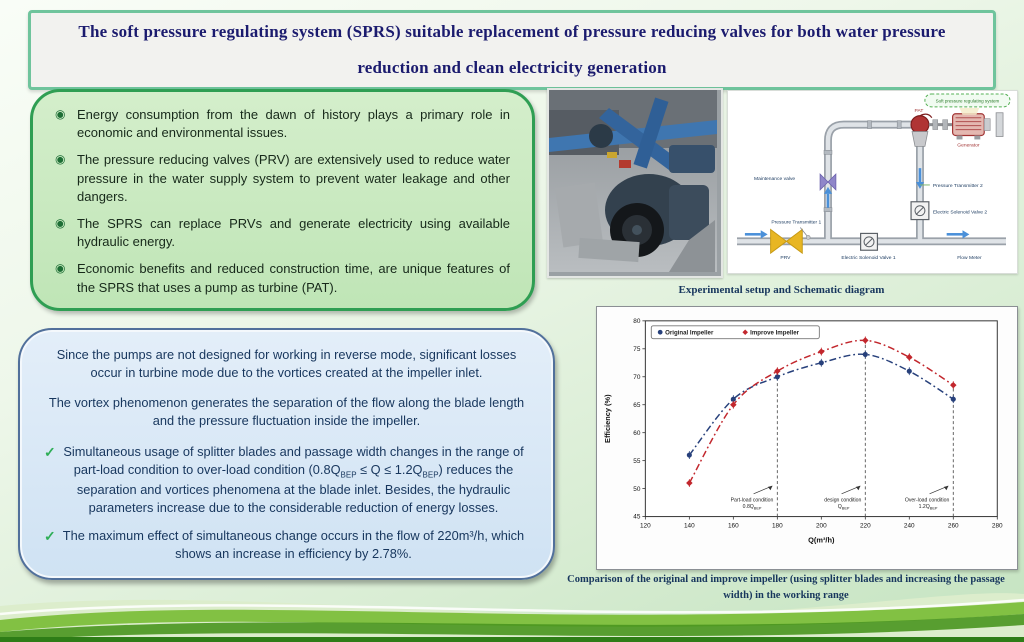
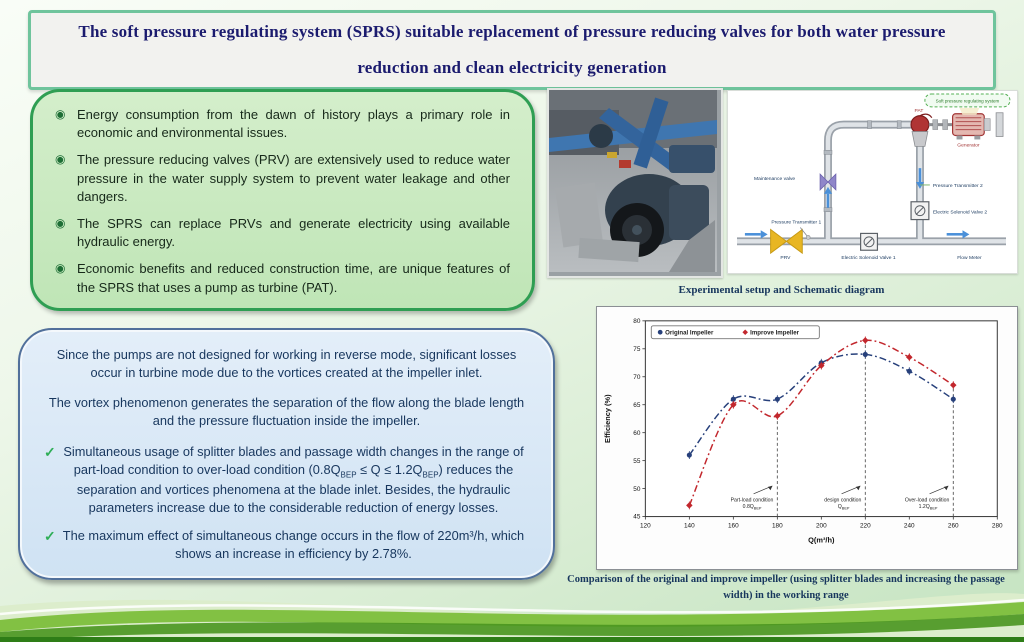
Improve Impeller/140: 51 -> 47
Original Impeller/180: 70 -> 66
Improve Impeller/180: 71 -> 63
Improve Impeller/200: 74 -> 72
